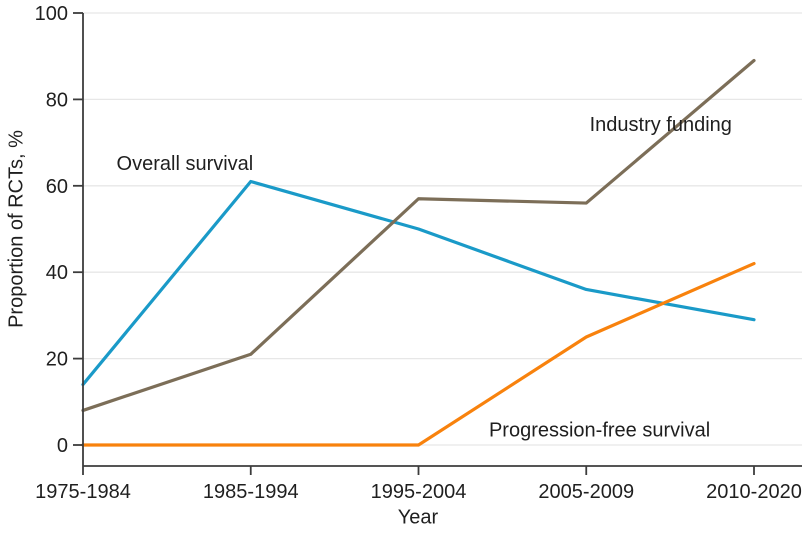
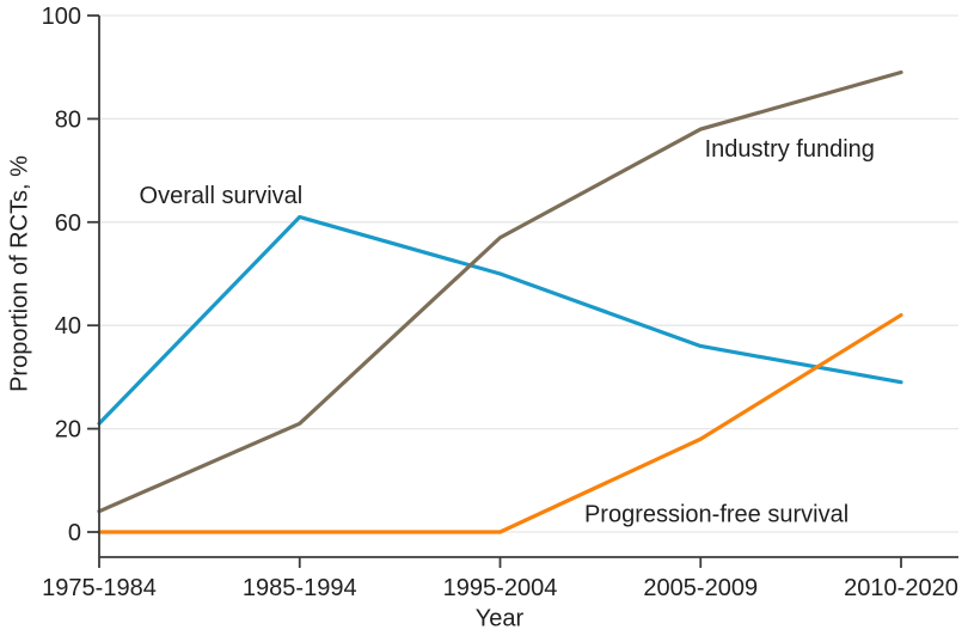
Overall survival/1975-1984: 14 -> 21
Industry funding/1975-1984: 8 -> 4
Industry funding/2005-2009: 56 -> 78
Progression-free survival/2005-2009: 25 -> 18
